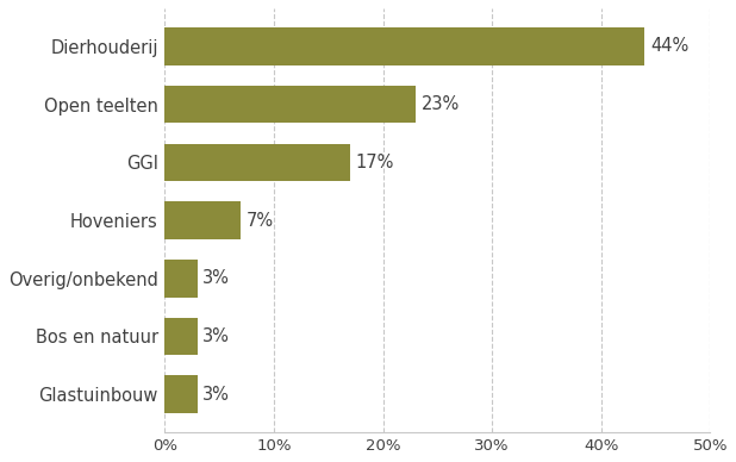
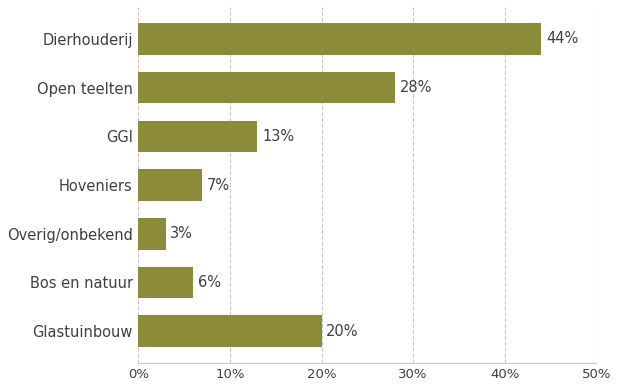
Open teelten: 23% -> 28%
GGI: 17% -> 13%
Bos en natuur: 3% -> 6%
Glastuinbouw: 3% -> 20%
